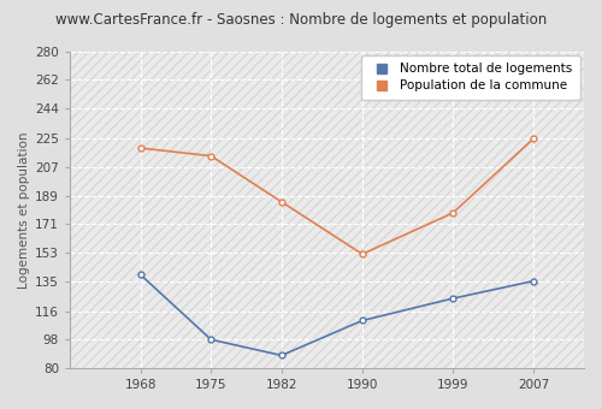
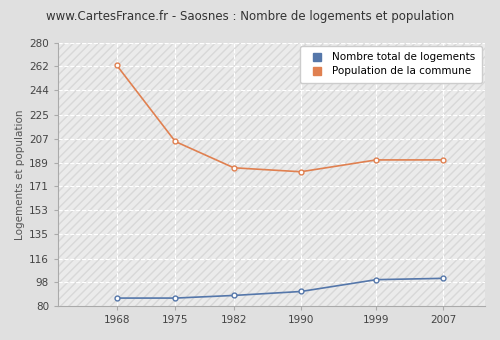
Nombre total de logements/1968: 139 -> 86
Population de la commune/1968: 219 -> 263
Nombre total de logements/1975: 98 -> 86
Population de la commune/1975: 214 -> 205
Nombre total de logements/1990: 110 -> 91
Population de la commune/1990: 152 -> 182
Nombre total de logements/1999: 124 -> 100
Population de la commune/1999: 178 -> 191
Nombre total de logements/2007: 135 -> 101
Population de la commune/2007: 225 -> 191
